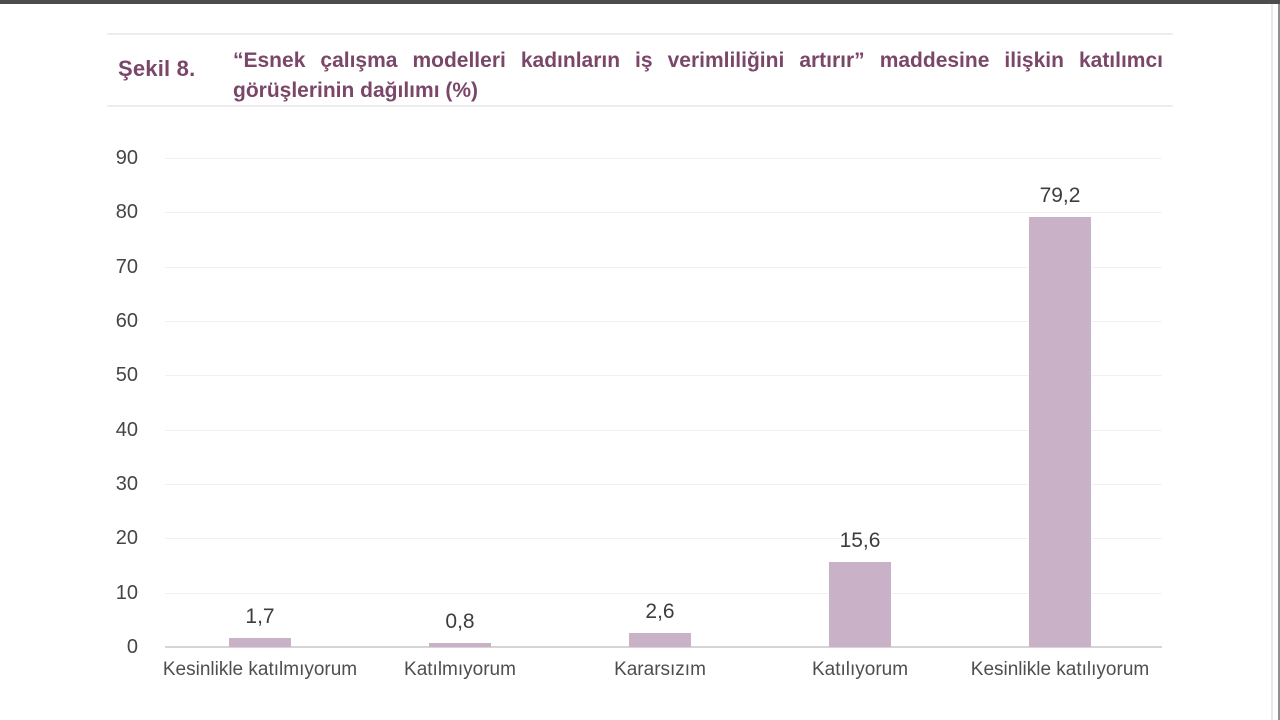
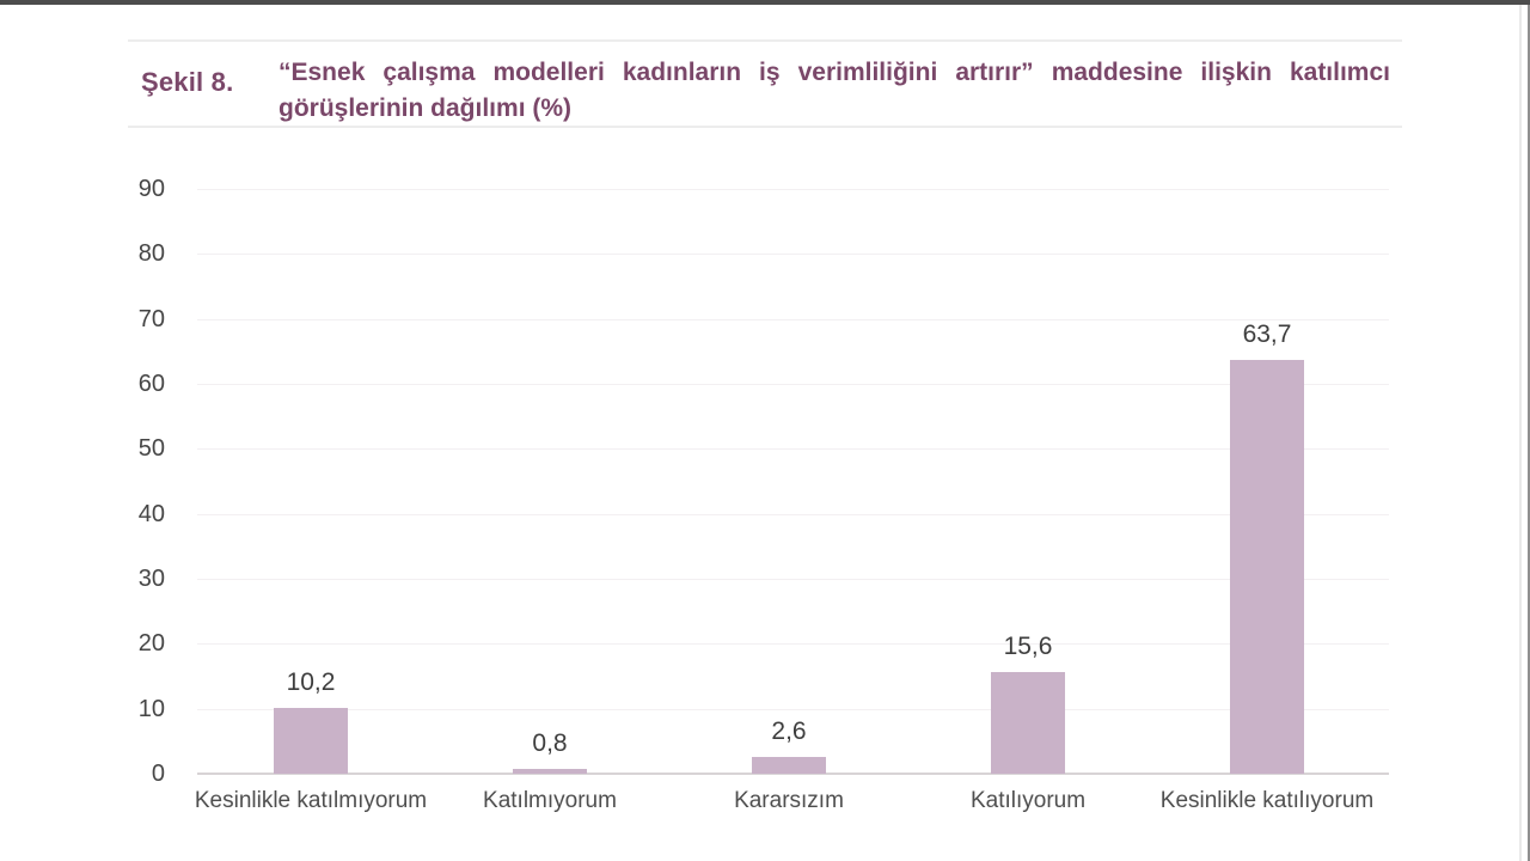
Kesinlikle katılmıyorum: 1,7 -> 10,2
Kesinlikle katılıyorum: 79,2 -> 63,7
